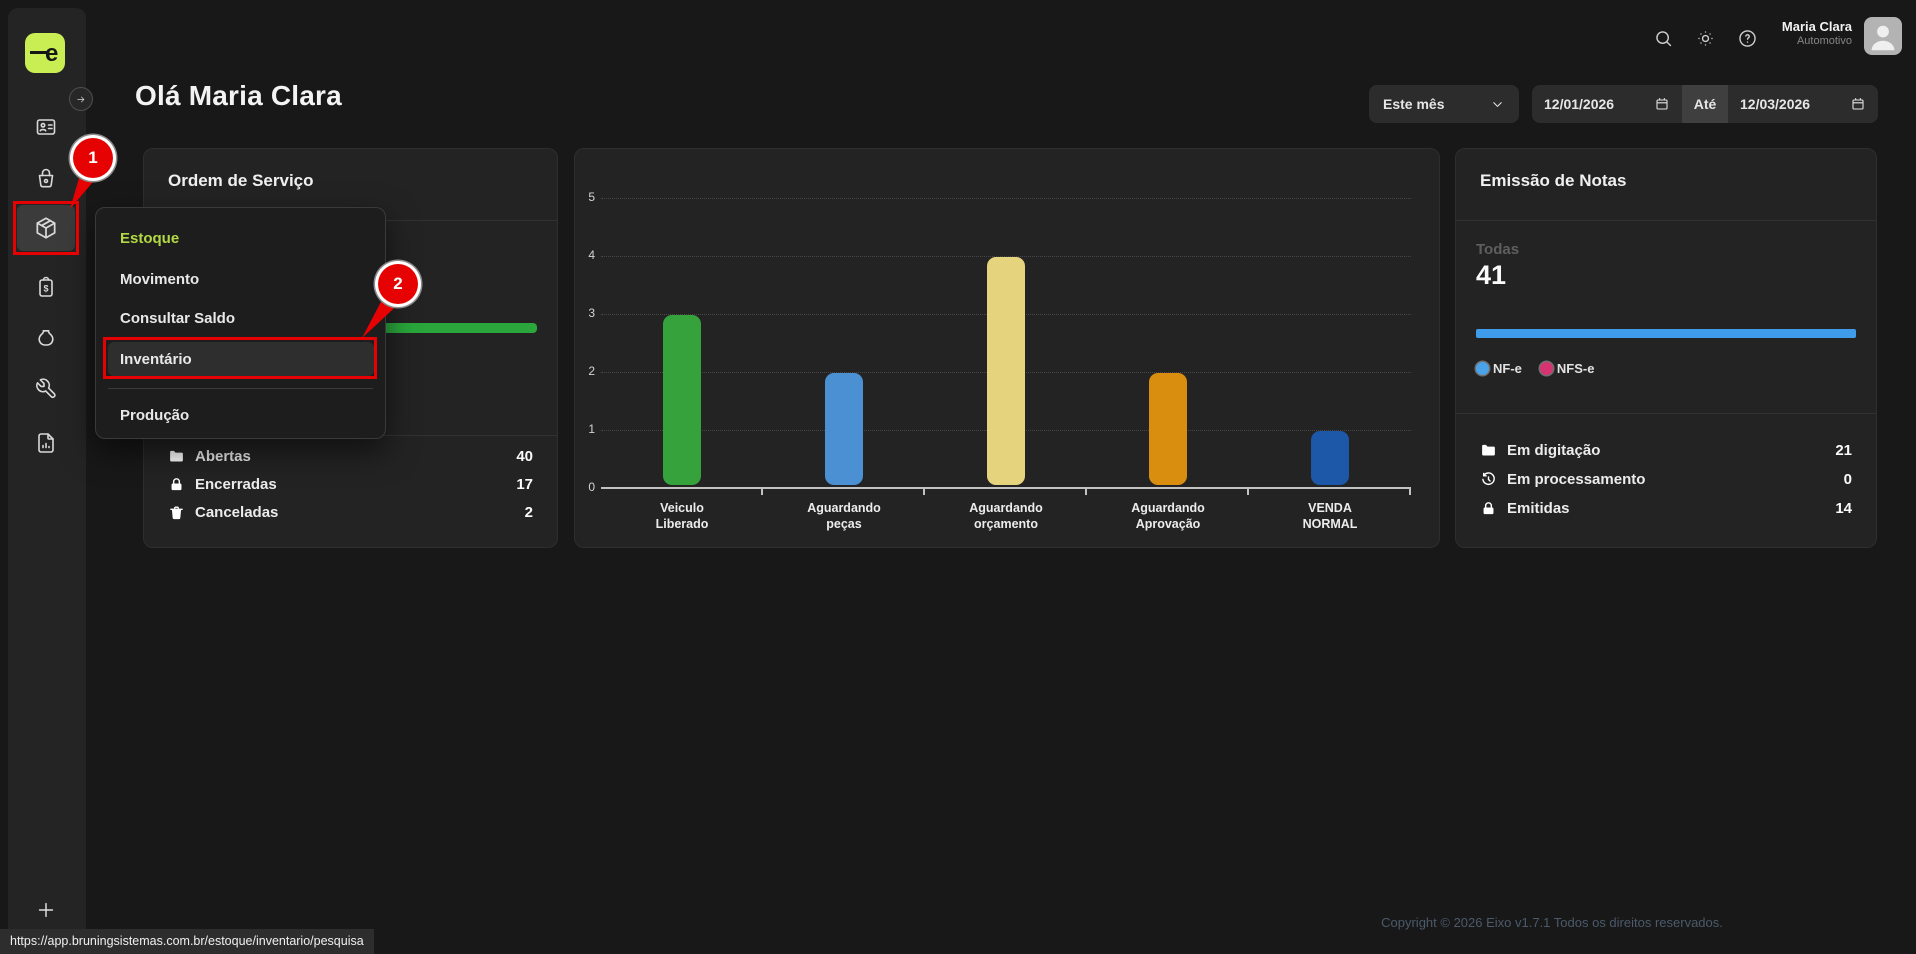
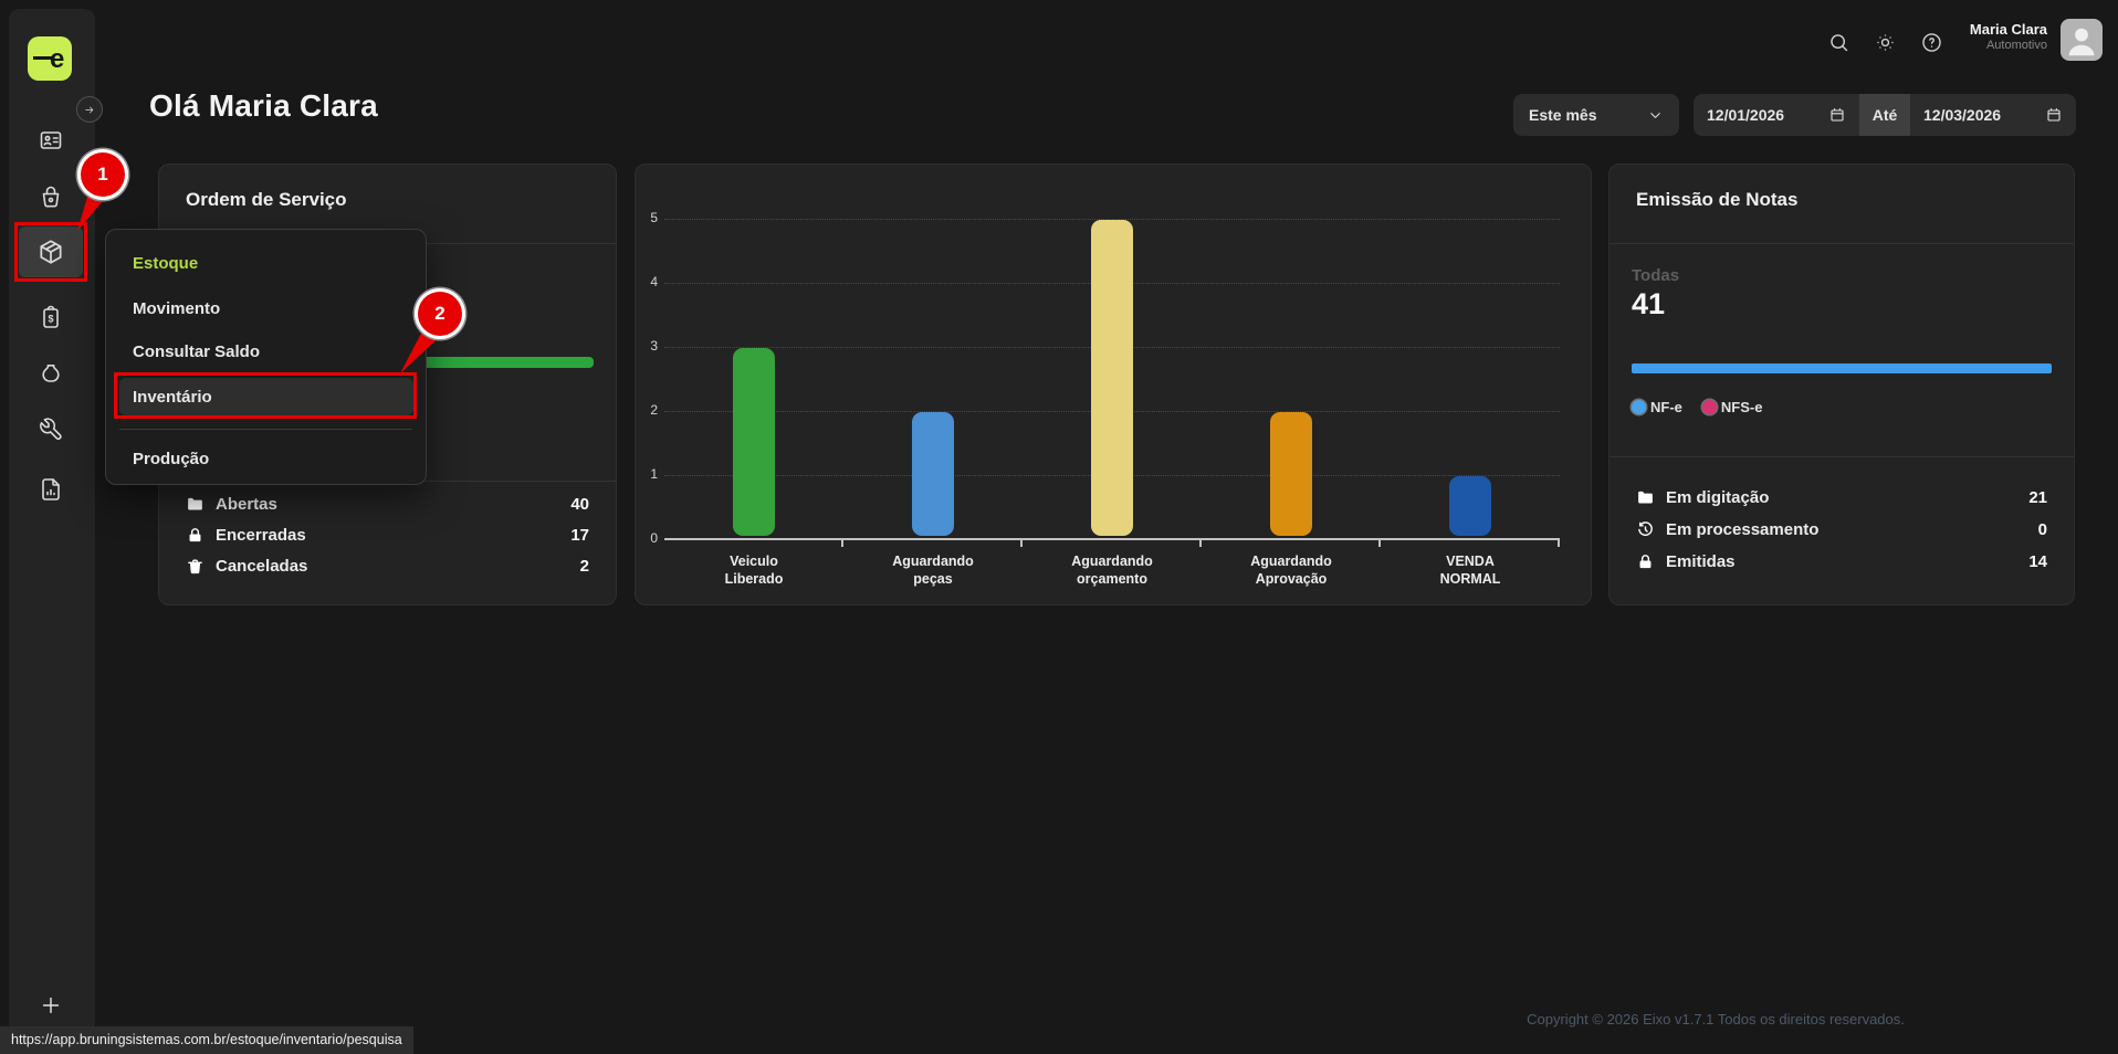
Aguardando orçamento: 4 -> 5
